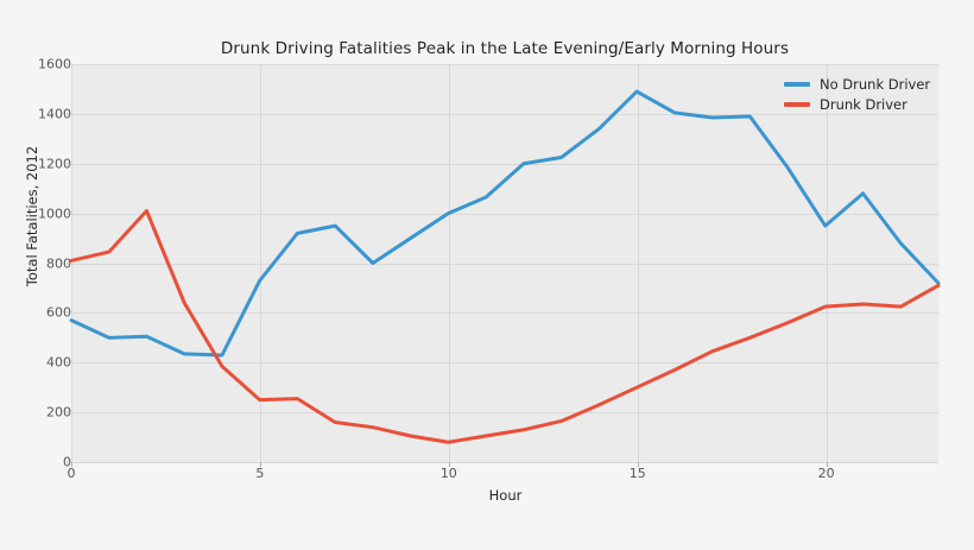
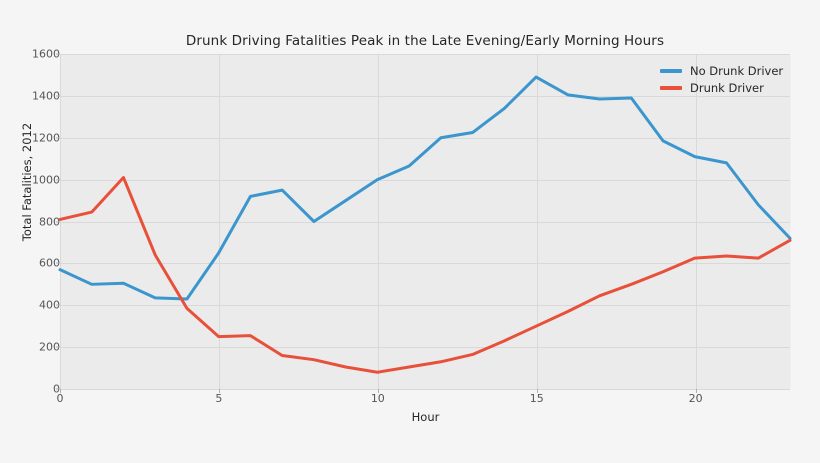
No Drunk Driver/5: 730 -> 650
No Drunk Driver/20: 950 -> 1110
